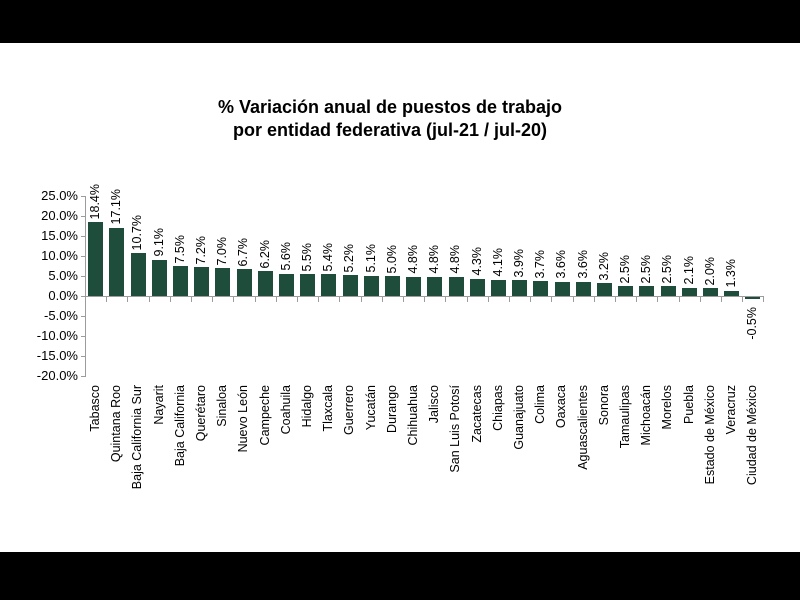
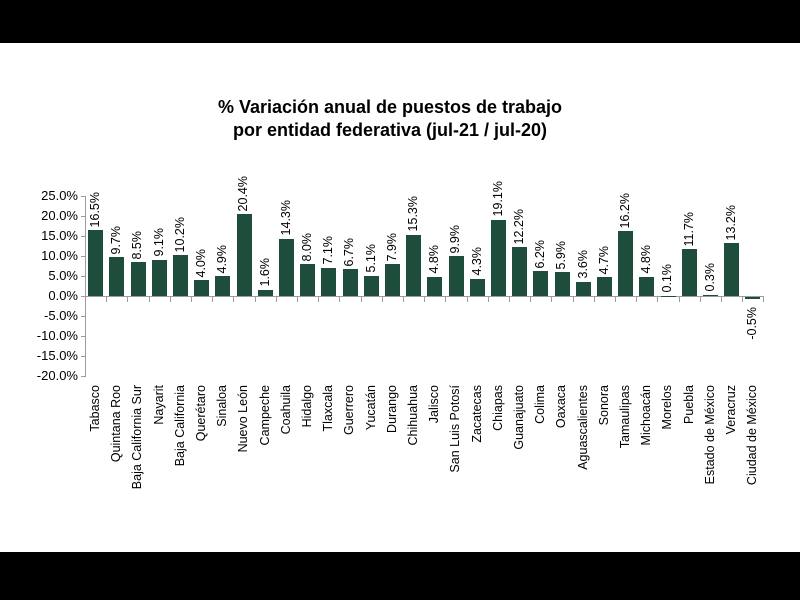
Tabasco: 18.4% -> 16.5%
Quintana Roo: 17.1% -> 9.7%
Baja California Sur: 10.7% -> 8.5%
Baja California: 7.5% -> 10.2%
Querétaro: 7.2% -> 4.0%
Sinaloa: 7.0% -> 4.9%
Nuevo León: 6.7% -> 20.4%
Campeche: 6.2% -> 1.6%
Coahuila: 5.6% -> 14.3%
Hidalgo: 5.5% -> 8.0%
Tlaxcala: 5.4% -> 7.1%
Guerrero: 5.2% -> 6.7%
Durango: 5.0% -> 7.9%
Chihuahua: 4.8% -> 15.3%
San Luis Potosí: 4.8% -> 9.9%
Chiapas: 4.1% -> 19.1%
Guanajuato: 3.9% -> 12.2%
Colima: 3.7% -> 6.2%
Oaxaca: 3.6% -> 5.9%
Sonora: 3.2% -> 4.7%
Tamaulipas: 2.5% -> 16.2%
Michoacán: 2.5% -> 4.8%
Morelos: 2.5% -> 0.1%
Puebla: 2.1% -> 11.7%
Estado de México: 2.0% -> 0.3%
Veracruz: 1.3% -> 13.2%
